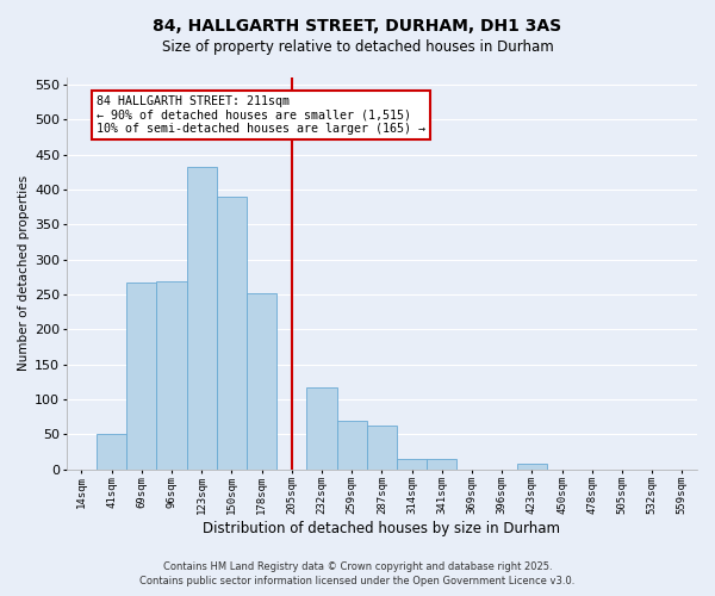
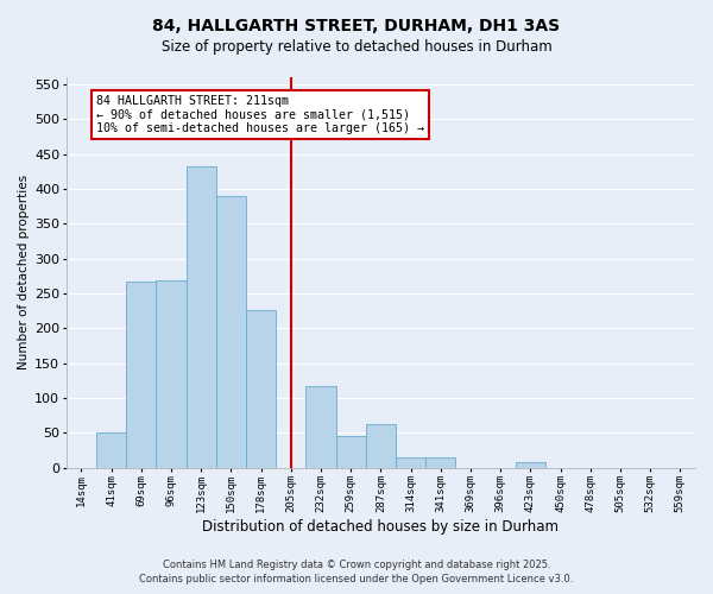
178sqm: 251 -> 226
259sqm: 70 -> 46
